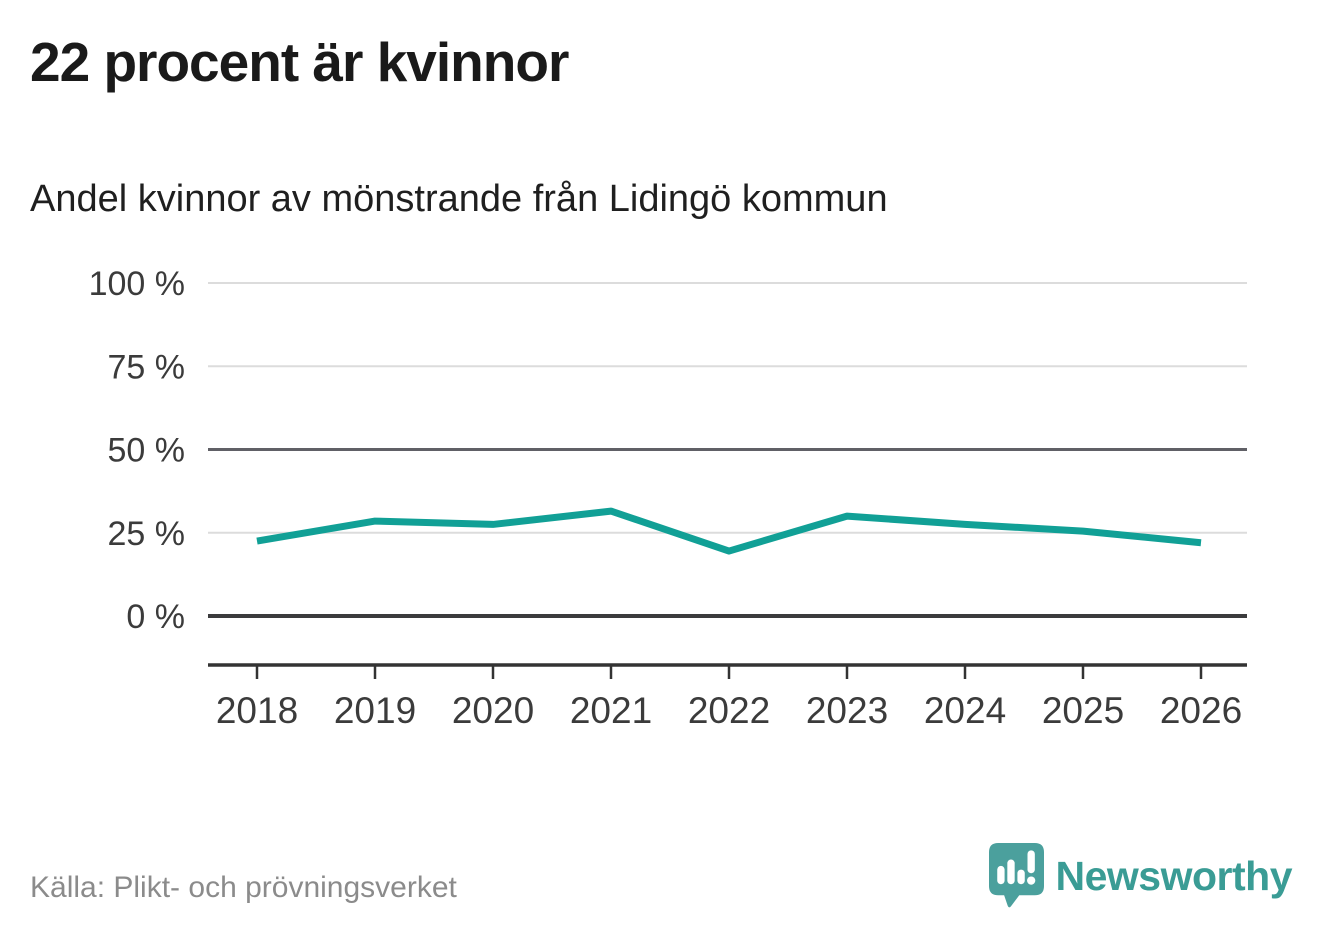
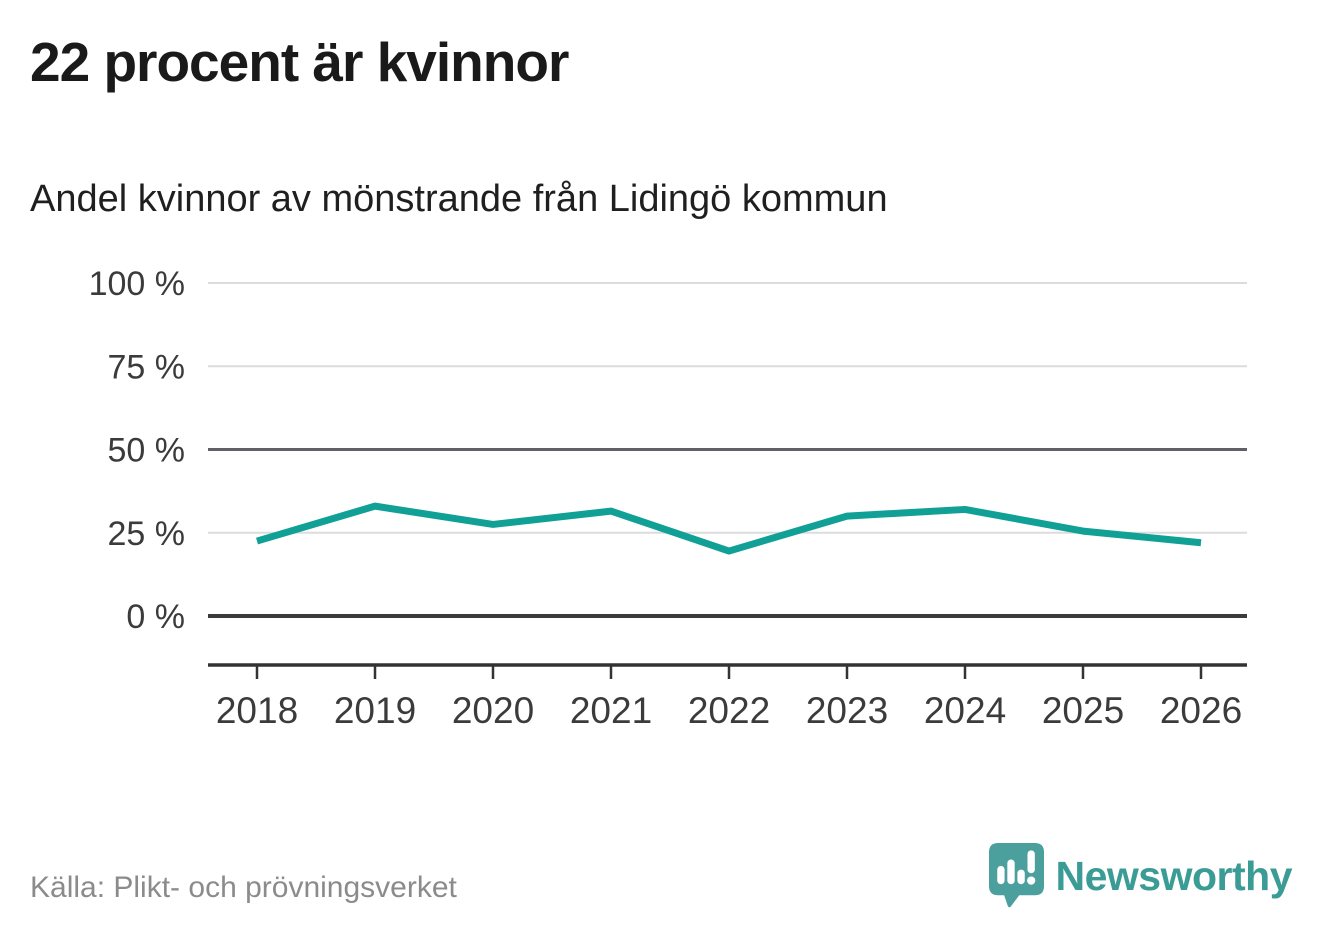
2019: 28% -> 33%
2024: 28% -> 32%
